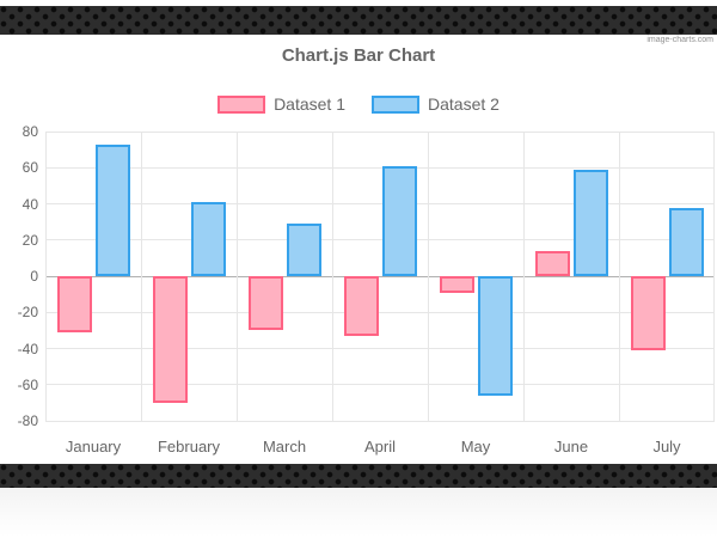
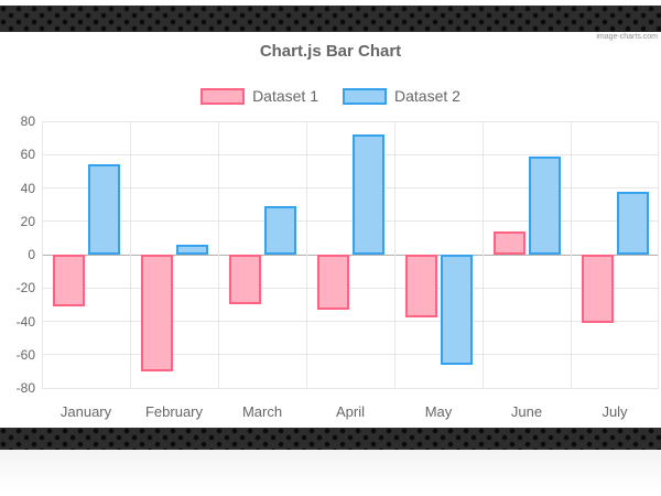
Dataset 2/January: 73 -> 54
Dataset 2/February: 41 -> 6
Dataset 2/April: 61 -> 72
Dataset 1/May: -9 -> -38
